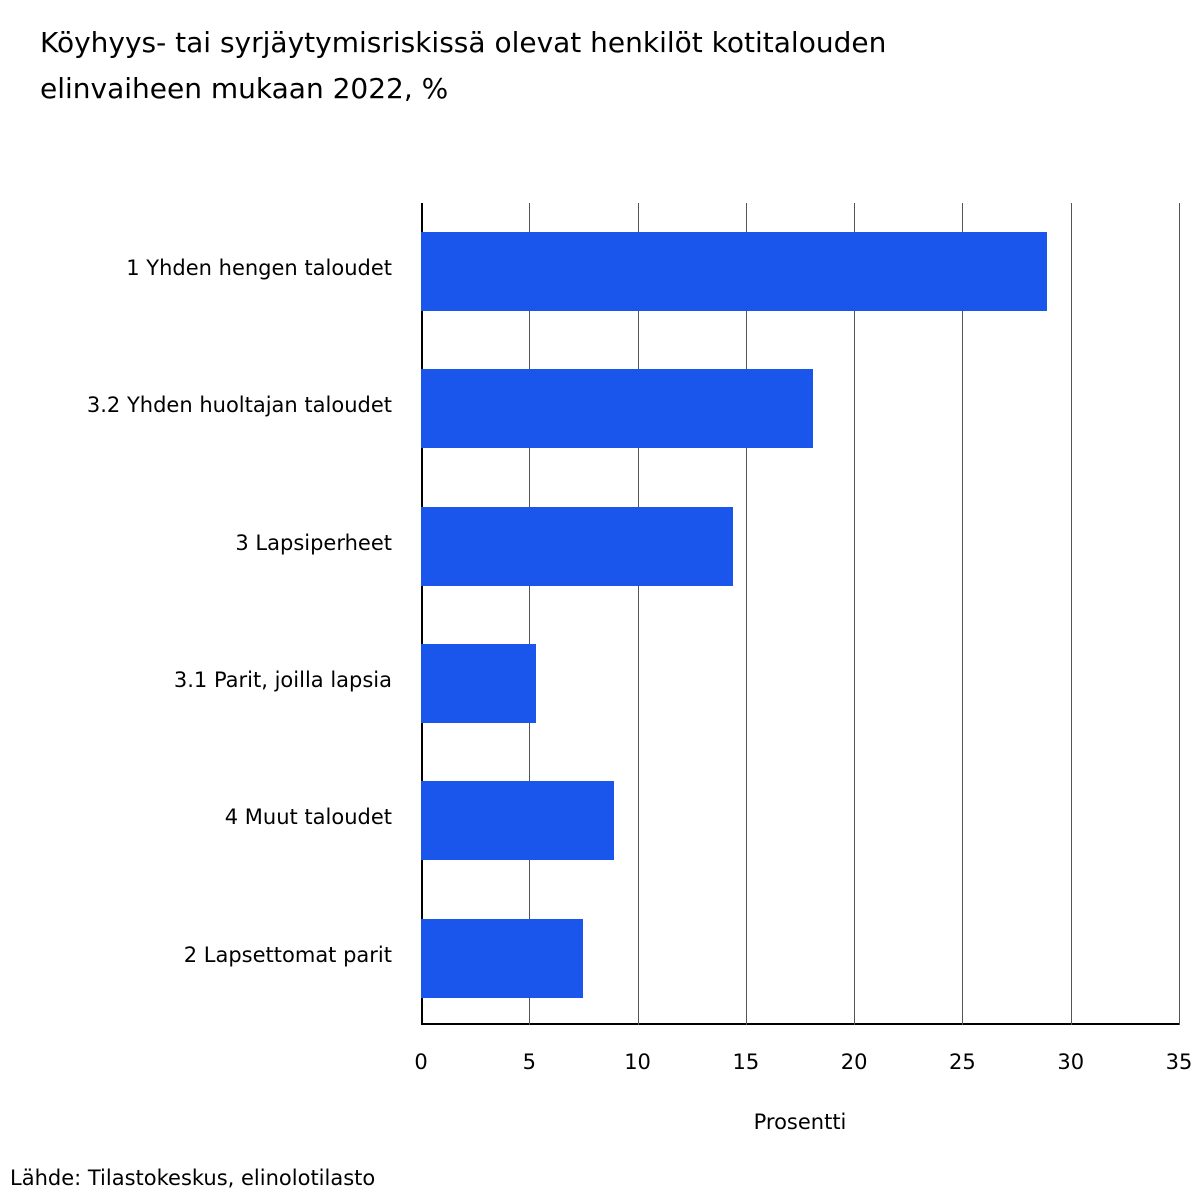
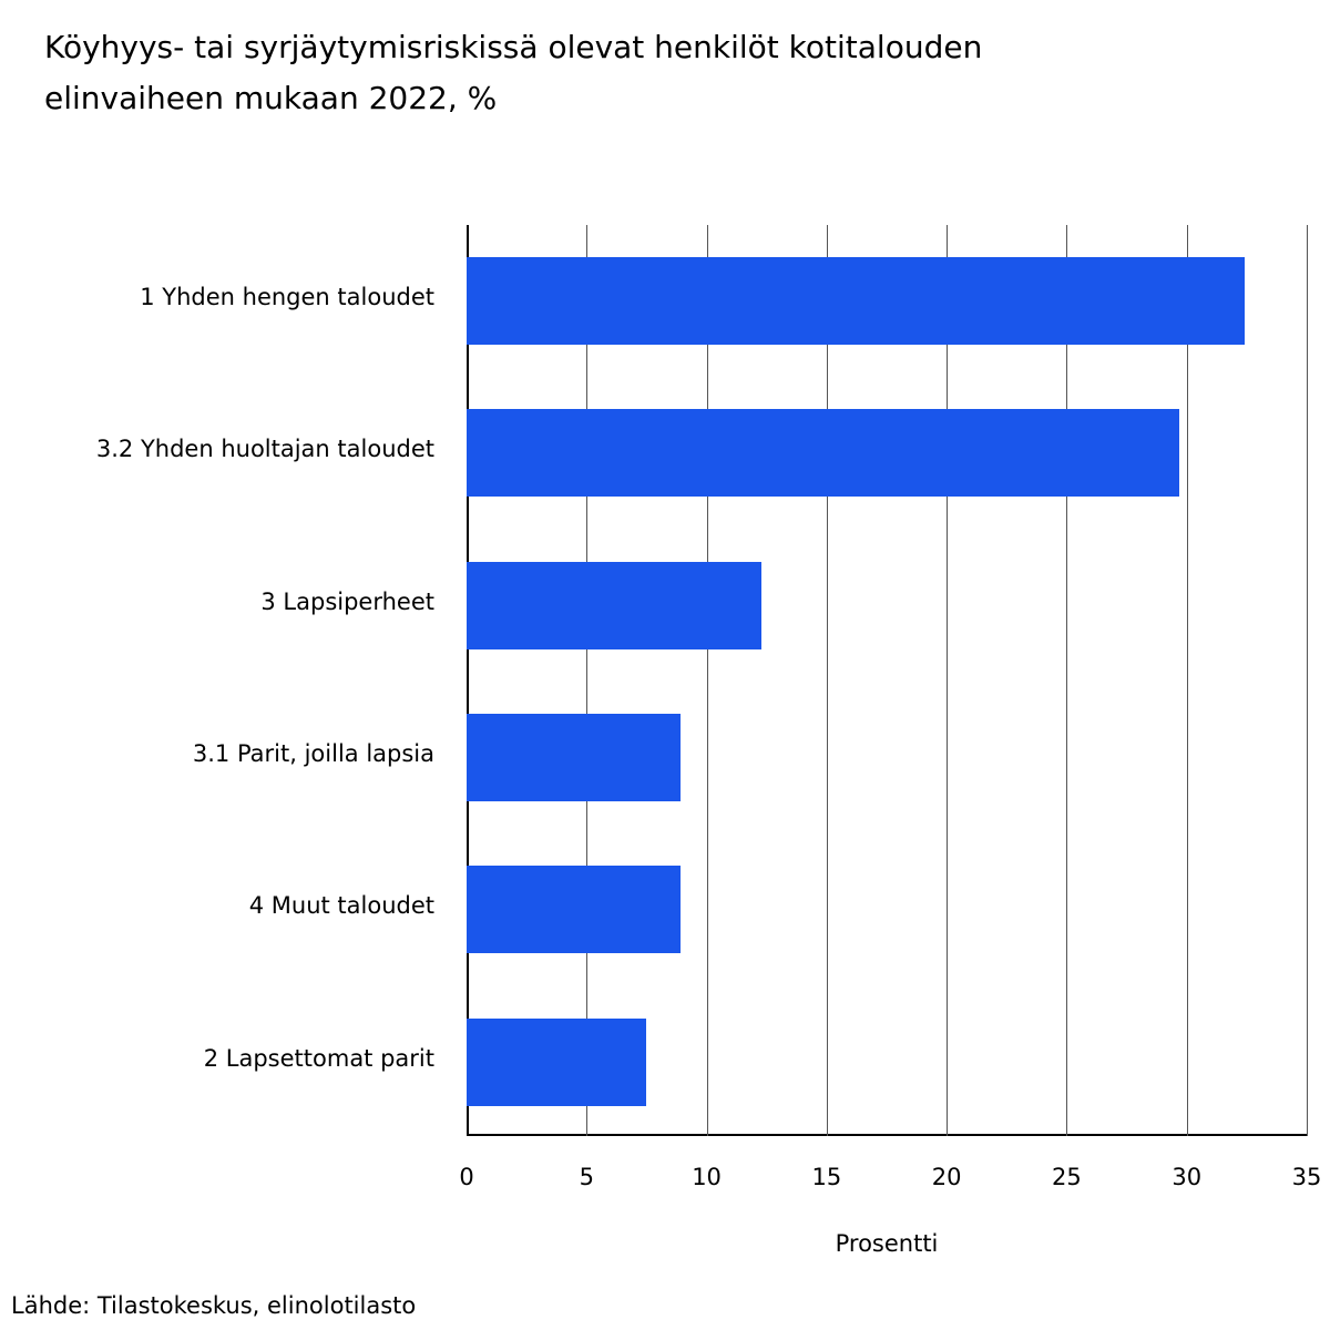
1 Yhden hengen taloudet: 28.9 -> 32.4
3.2 Yhden huoltajan taloudet: 18.1 -> 29.7
3 Lapsiperheet: 14.4 -> 12.3
3.1 Parit, joilla lapsia: 5.3 -> 8.9
